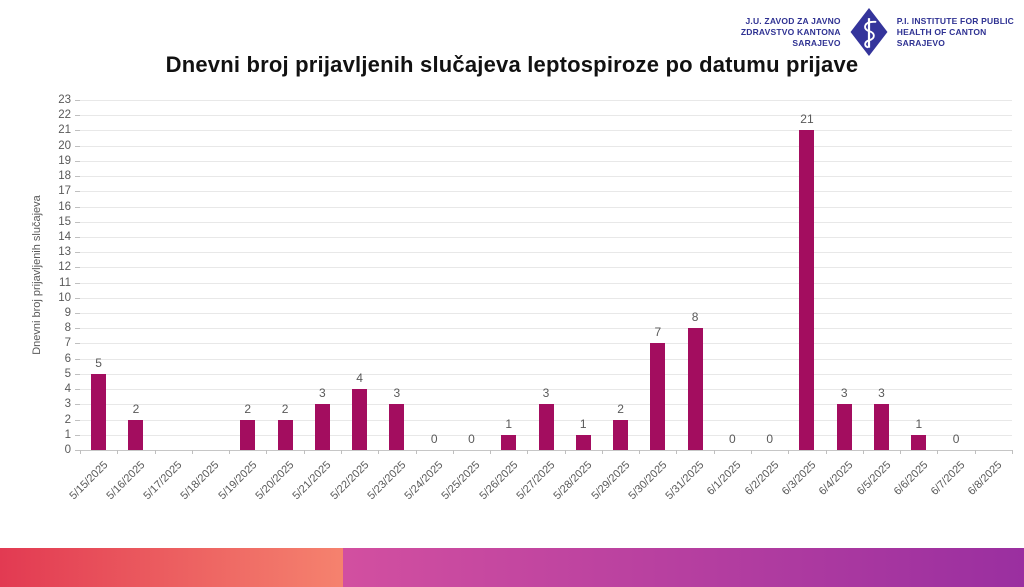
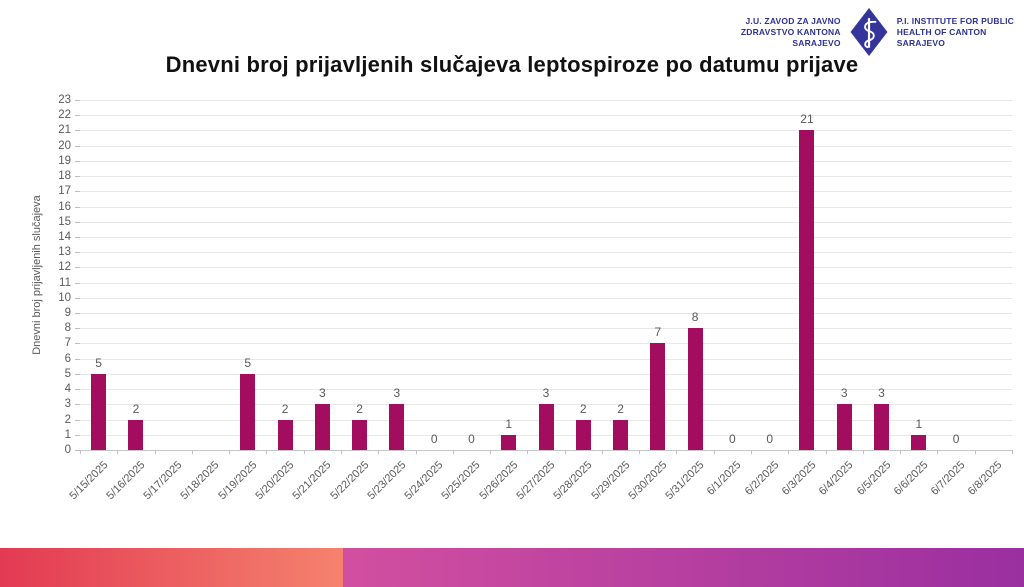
5/19/2025: 2 -> 5
5/22/2025: 4 -> 2
5/28/2025: 1 -> 2
